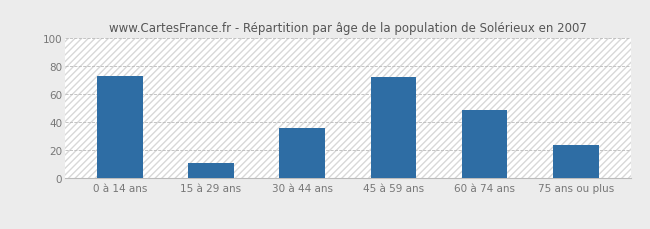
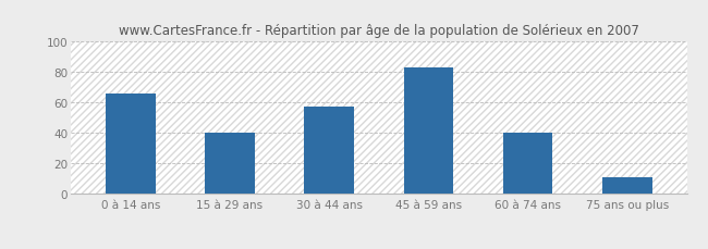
0 à 14 ans: 73 -> 66
15 à 29 ans: 11 -> 40
30 à 44 ans: 36 -> 57
45 à 59 ans: 72 -> 83
60 à 74 ans: 49 -> 40
75 ans ou plus: 24 -> 11
